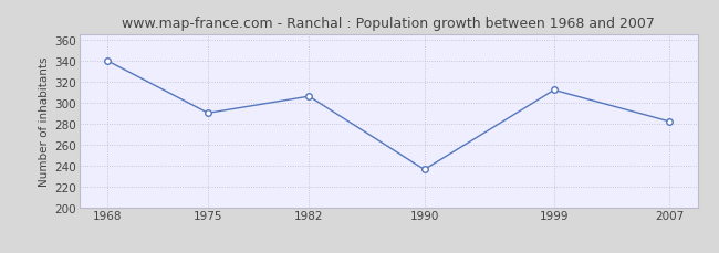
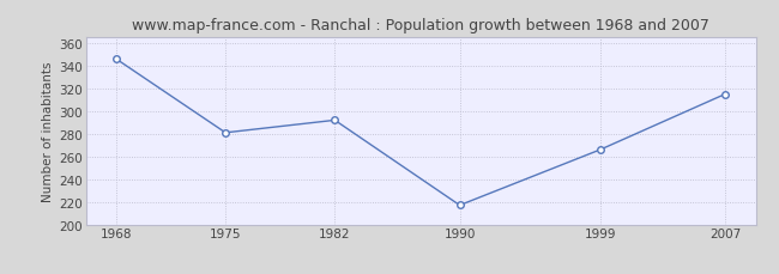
1968: 340 -> 346
1975: 290 -> 281
1982: 306 -> 292
1990: 236 -> 217
1999: 312 -> 266
2007: 282 -> 315
